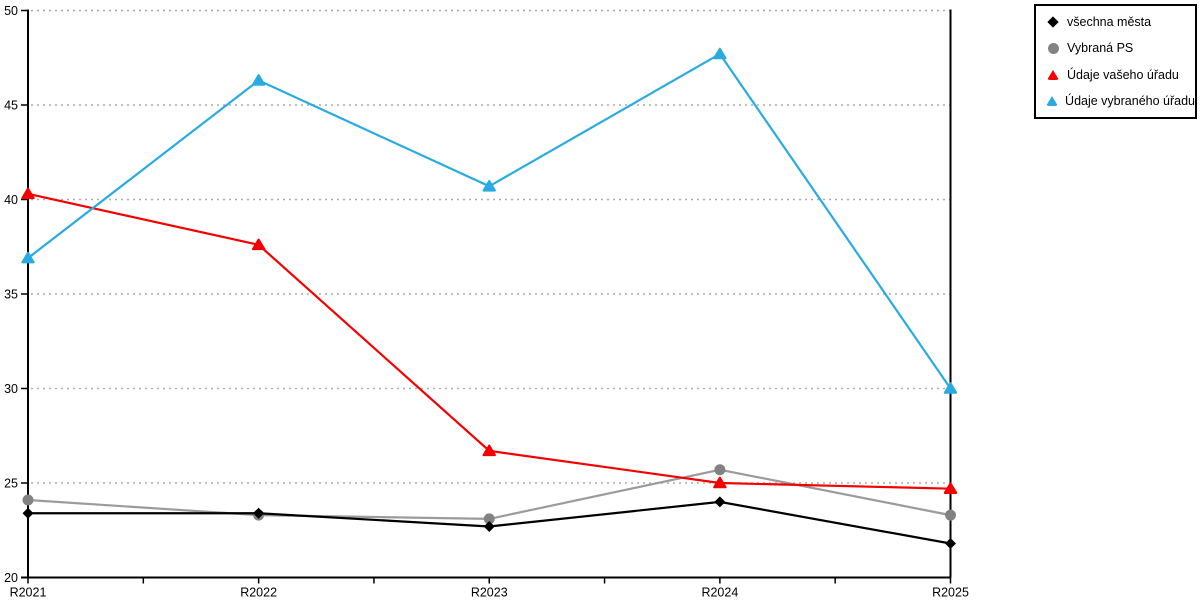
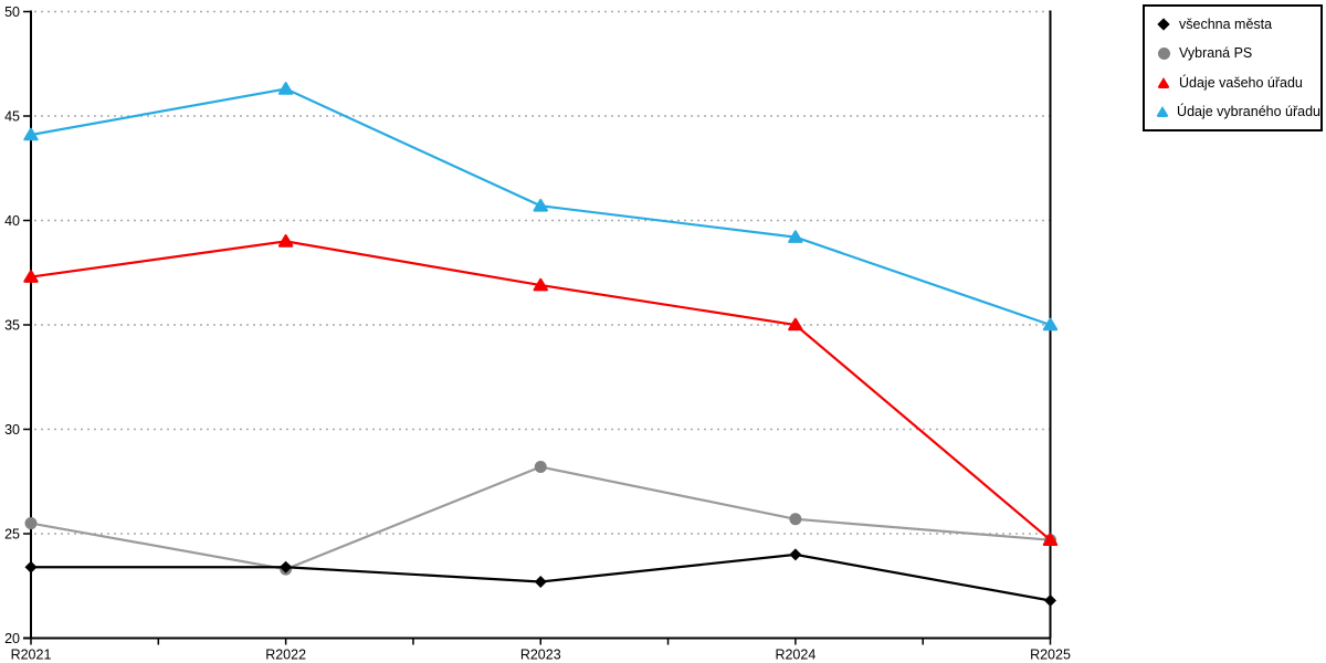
Vybraná PS/R2021: 24.1 -> 25.5
Údaje vašeho úřadu/R2021: 40.3 -> 37.3
Údaje vybraného úřadu/R2021: 36.9 -> 44.1
Údaje vašeho úřadu/R2022: 37.6 -> 39.0
Vybraná PS/R2023: 23.1 -> 28.2
Údaje vašeho úřadu/R2023: 26.7 -> 36.9
Údaje vašeho úřadu/R2024: 25.0 -> 35.0
Údaje vybraného úřadu/R2024: 47.7 -> 39.2
Vybraná PS/R2025: 23.3 -> 24.7
Údaje vybraného úřadu/R2025: 30.0 -> 35.0
